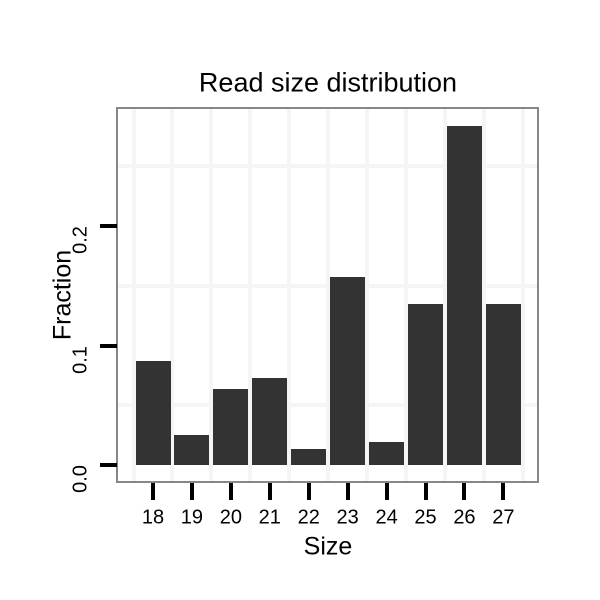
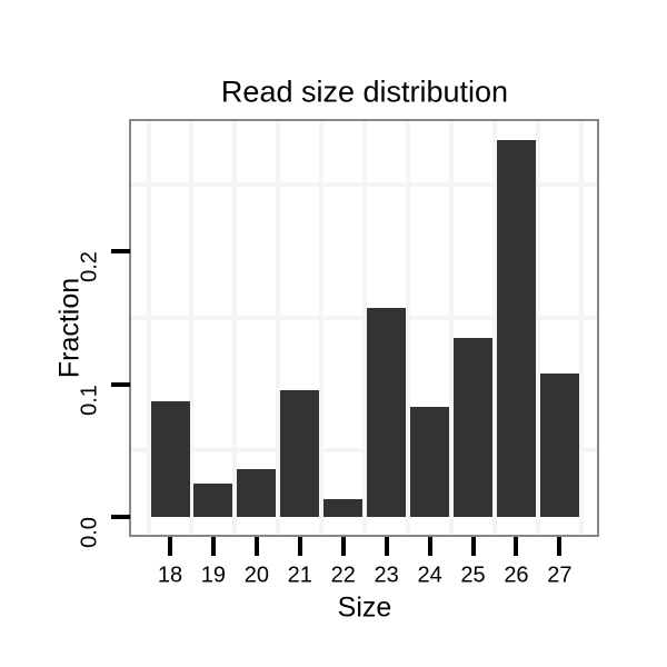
20: 0.064 -> 0.036
21: 0.073 -> 0.095
24: 0.019 -> 0.083
27: 0.135 -> 0.108
